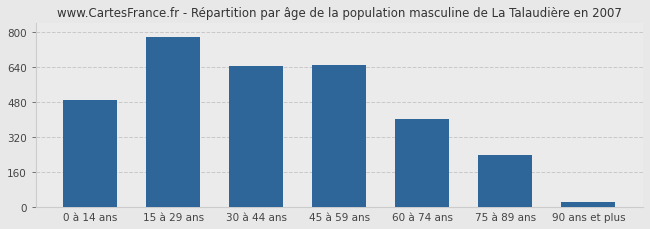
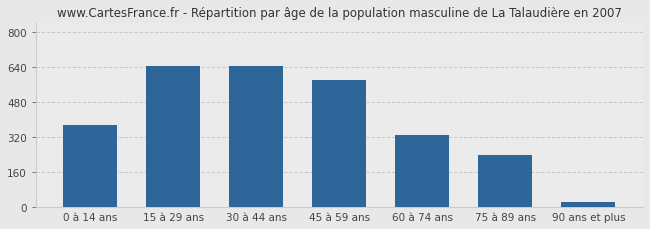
0 à 14 ans: 487 -> 375
15 à 29 ans: 775 -> 645
45 à 59 ans: 650 -> 580
60 à 74 ans: 400 -> 330
